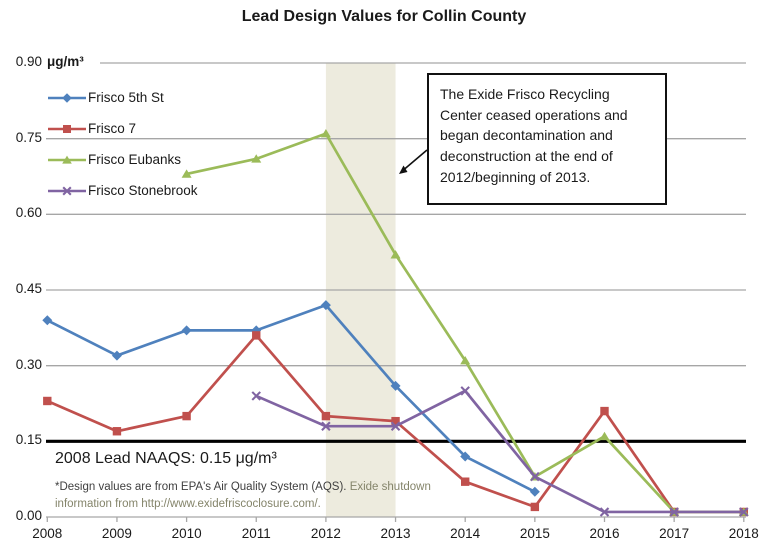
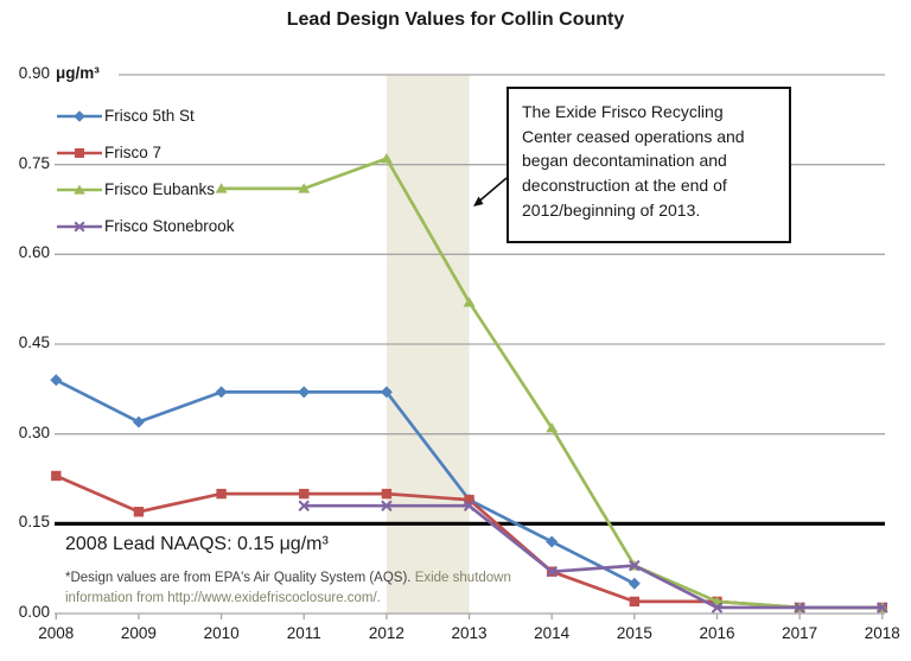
Frisco Eubanks/2010: 0.68 -> 0.71
Frisco 7/2011: 0.36 -> 0.20
Frisco Stonebrook/2011: 0.24 -> 0.18
Frisco 5th St/2012: 0.42 -> 0.37
Frisco 5th St/2013: 0.26 -> 0.19
Frisco Stonebrook/2014: 0.25 -> 0.07
Frisco 7/2016: 0.21 -> 0.02
Frisco Eubanks/2016: 0.16 -> 0.02
